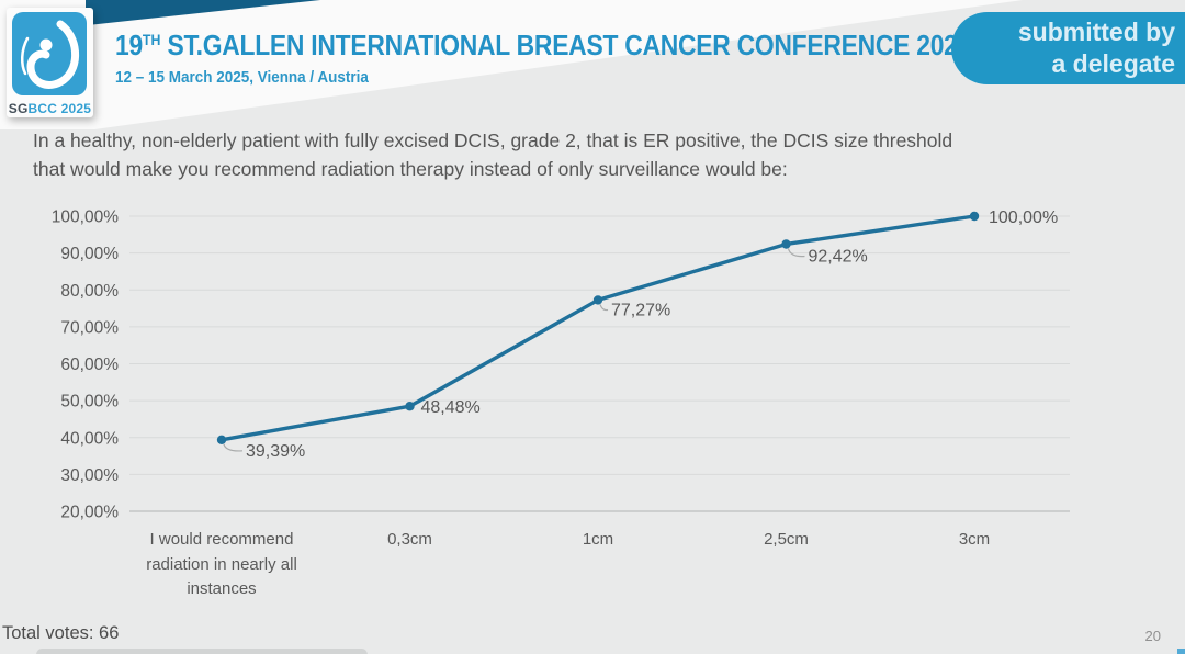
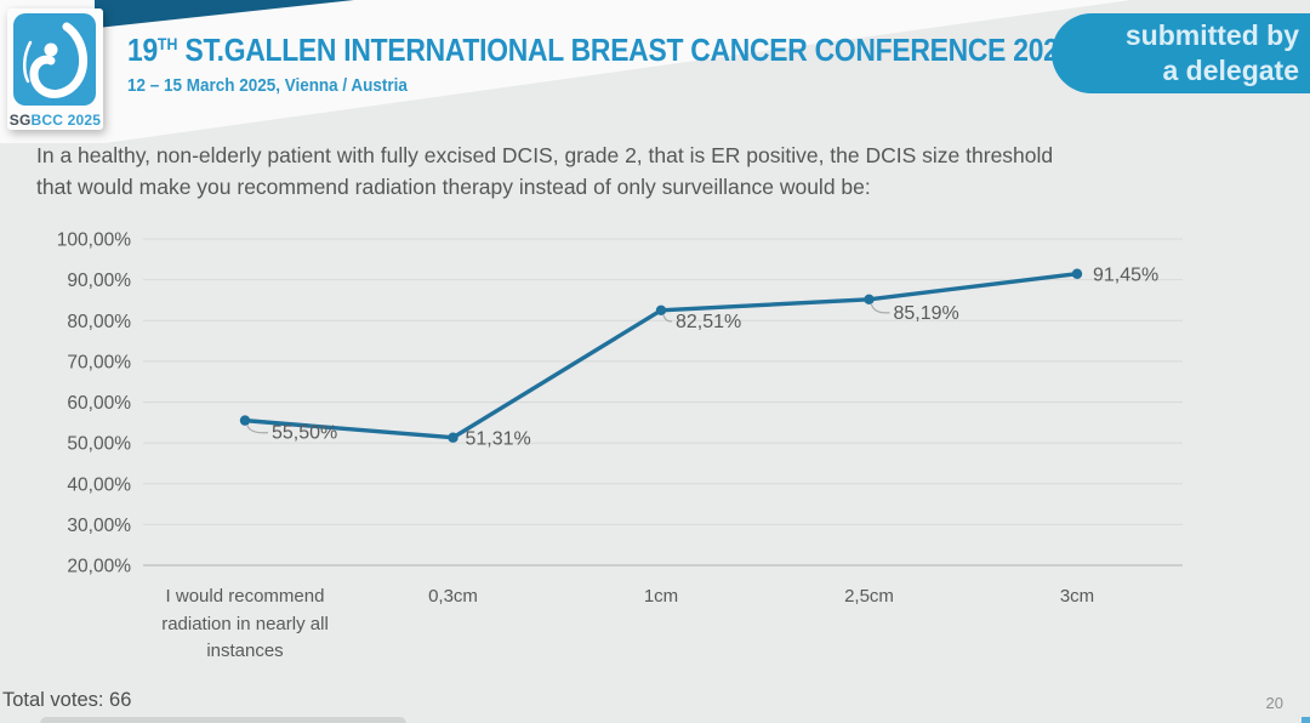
I would recommend radiation in nearly all instances: 39,39% -> 55,50%
0,3cm: 48,48% -> 51,31%
1cm: 77,27% -> 82,51%
2,5cm: 92,42% -> 85,19%
3cm: 100,00% -> 91,45%
